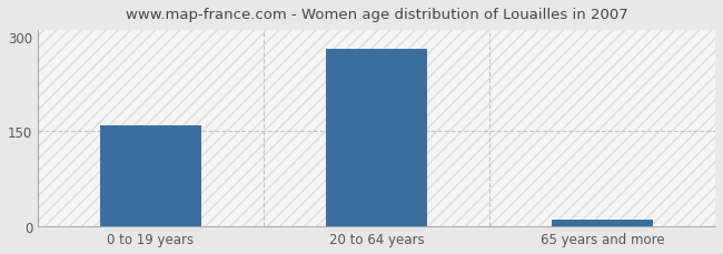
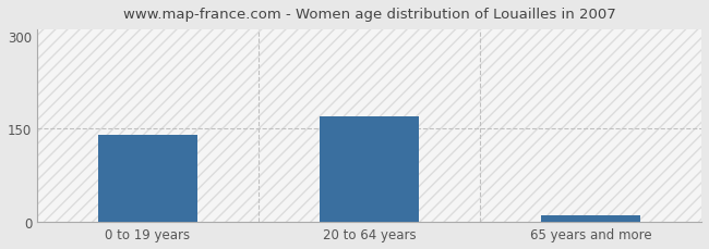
0 to 19 years: 160 -> 140
20 to 64 years: 280 -> 170
